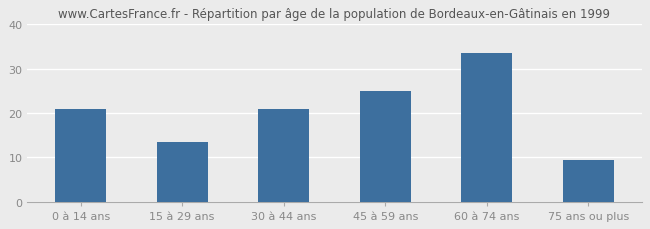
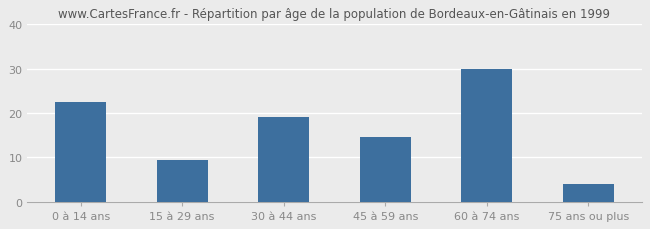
0 à 14 ans: 21.0 -> 22.5
15 à 29 ans: 13.5 -> 9.5
30 à 44 ans: 21.0 -> 19.0
45 à 59 ans: 25.0 -> 14.5
60 à 74 ans: 33.5 -> 30.0
75 ans ou plus: 9.5 -> 4.0
